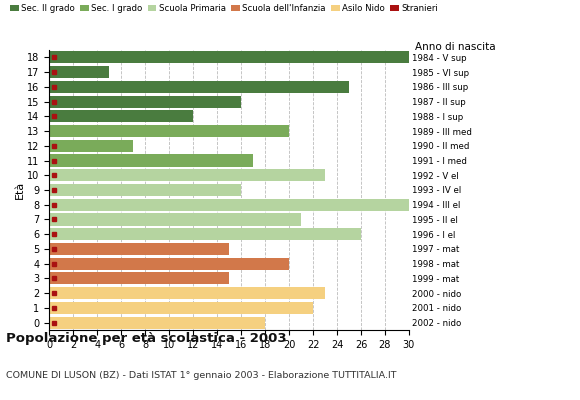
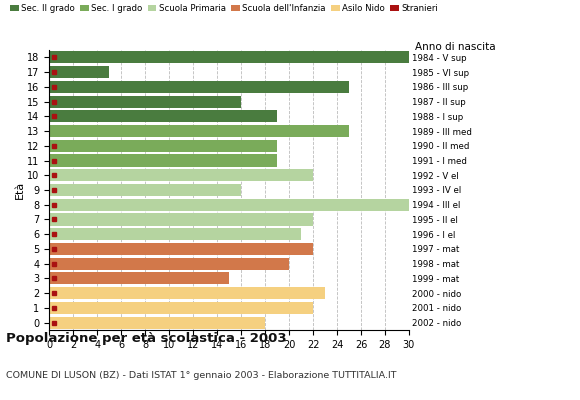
14: 12 -> 19
13: 20 -> 25
12: 7 -> 19
11: 17 -> 19
10: 23 -> 22
7: 21 -> 22
6: 26 -> 21
5: 15 -> 22
